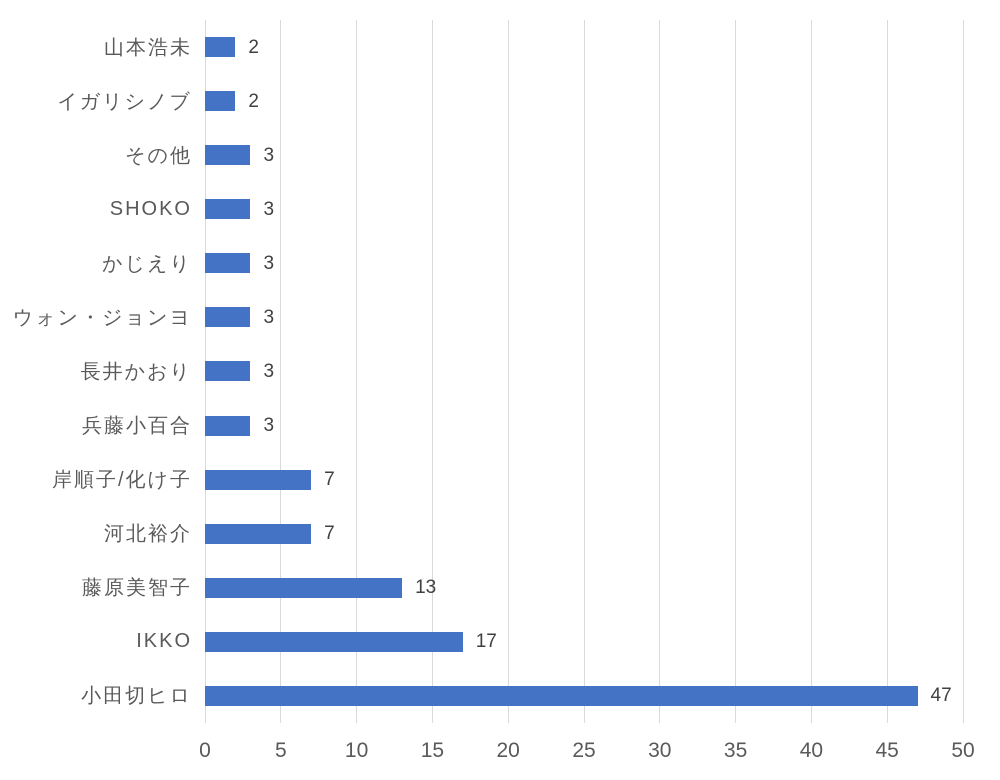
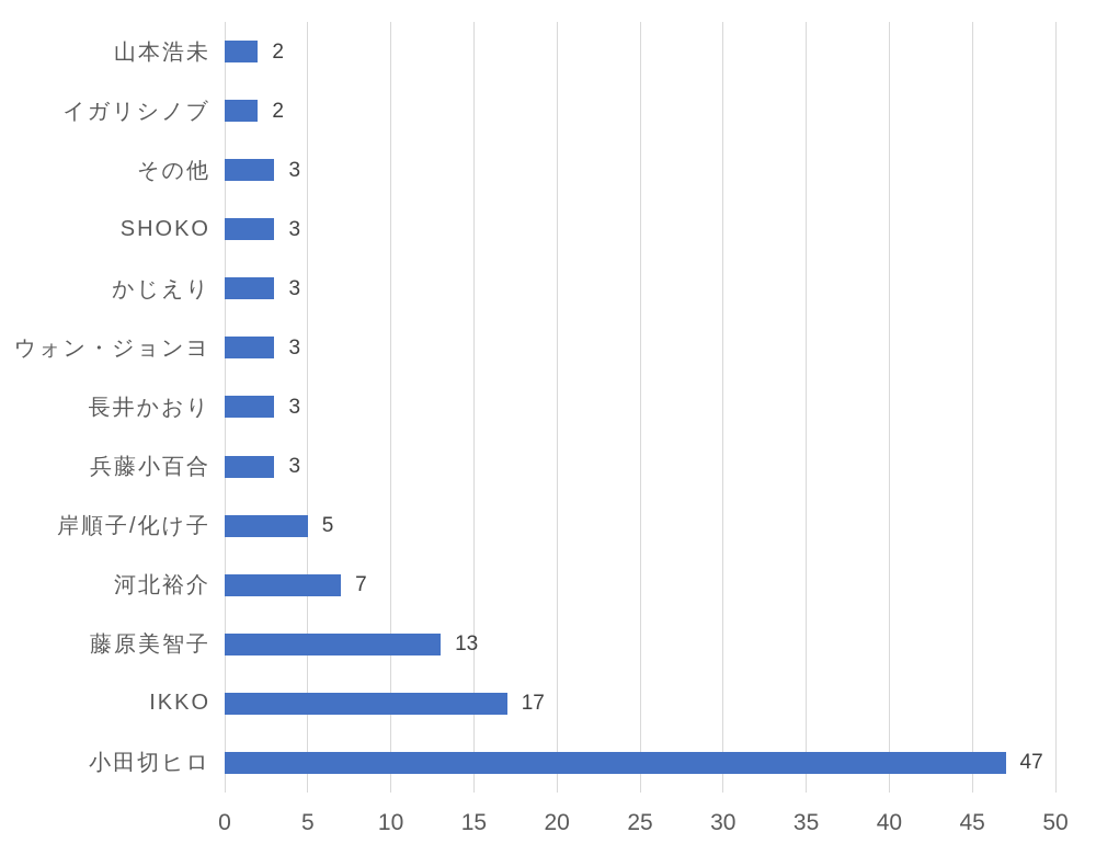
岸順子/化け子: 7 -> 5
